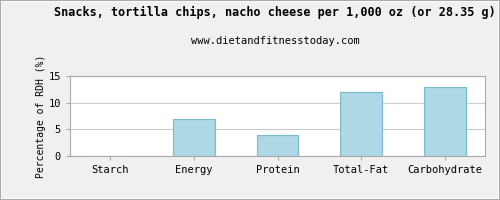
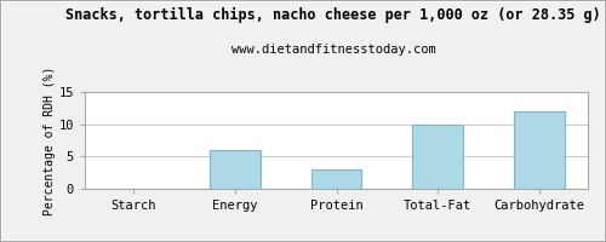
Energy: 7 -> 6
Protein: 4 -> 3
Total-Fat: 12 -> 10
Carbohydrate: 13 -> 12
